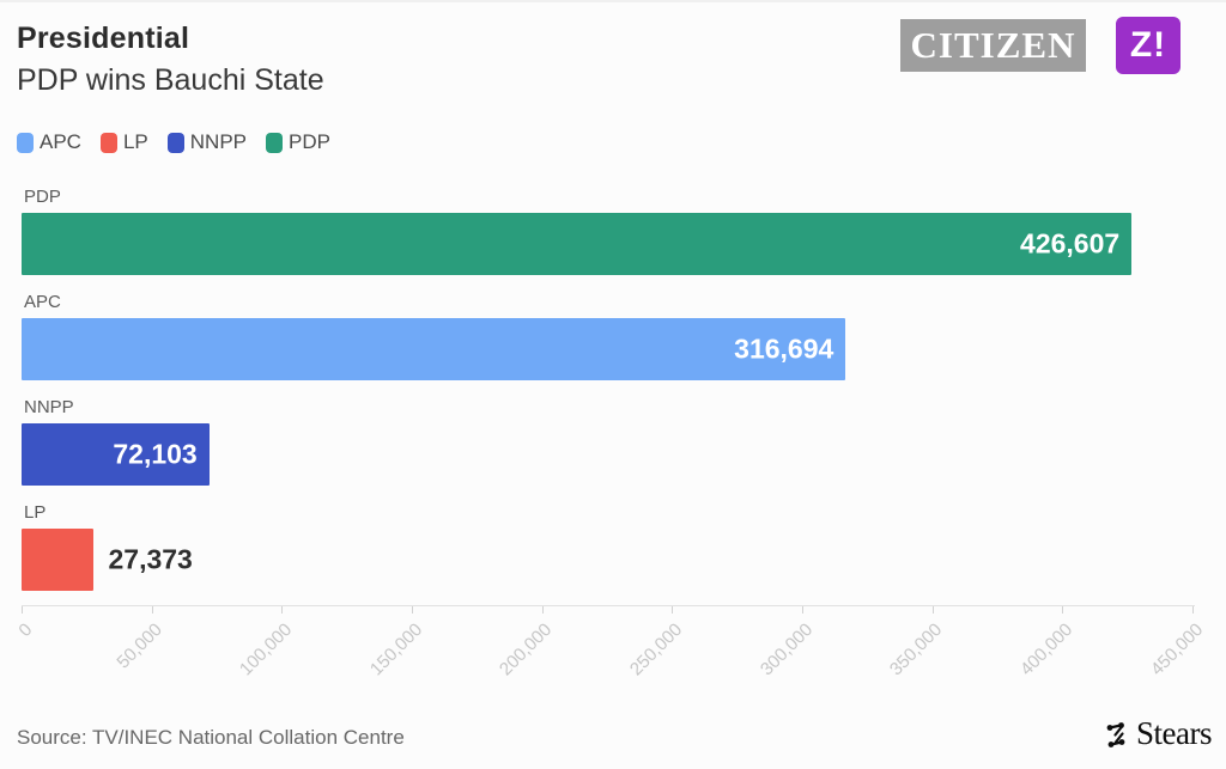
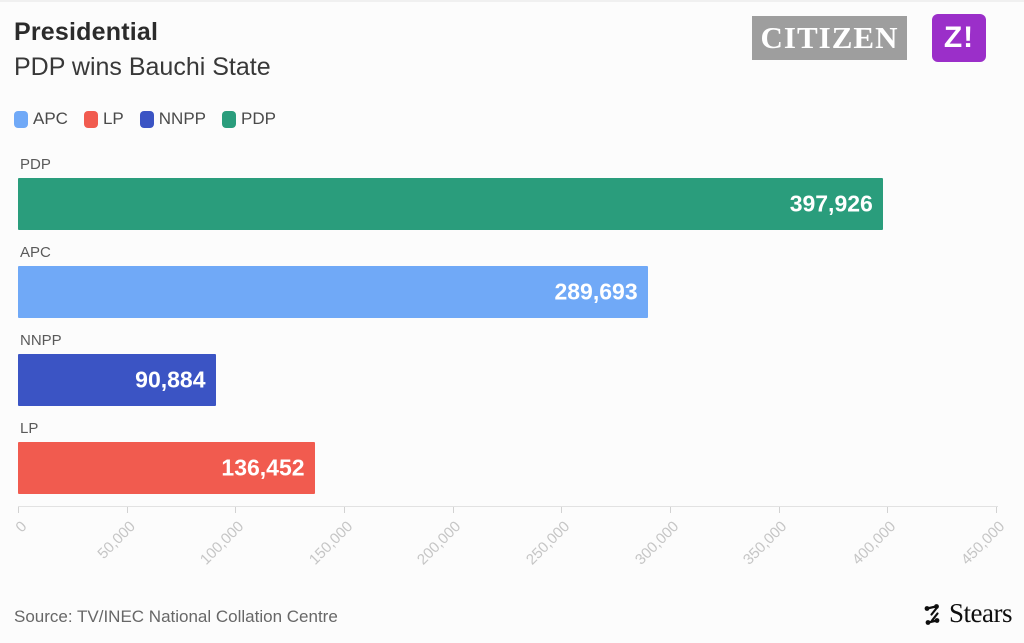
PDP: 426,607 -> 397,926
APC: 316,694 -> 289,693
NNPP: 72,103 -> 90,884
LP: 27,373 -> 136,452
